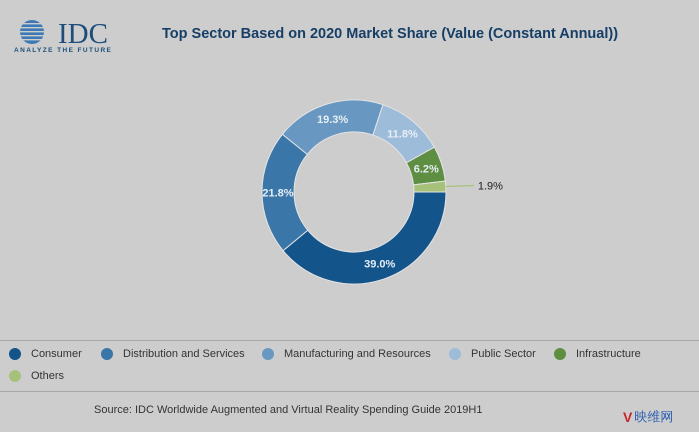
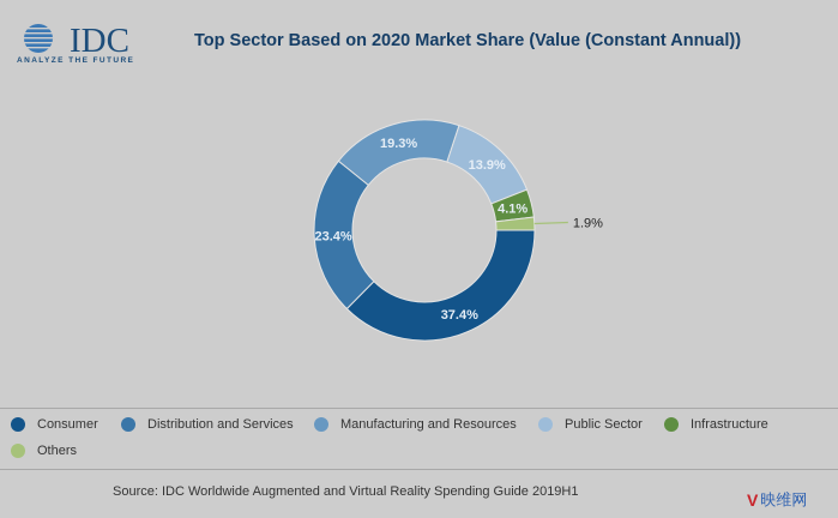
Consumer: 39.0% -> 37.4%
Distribution and Services: 21.8% -> 23.4%
Public Sector: 11.8% -> 13.9%
Infrastructure: 6.2% -> 4.1%
